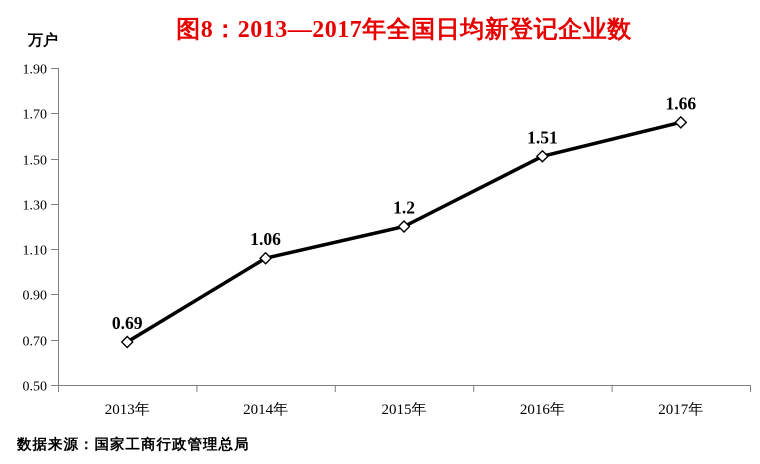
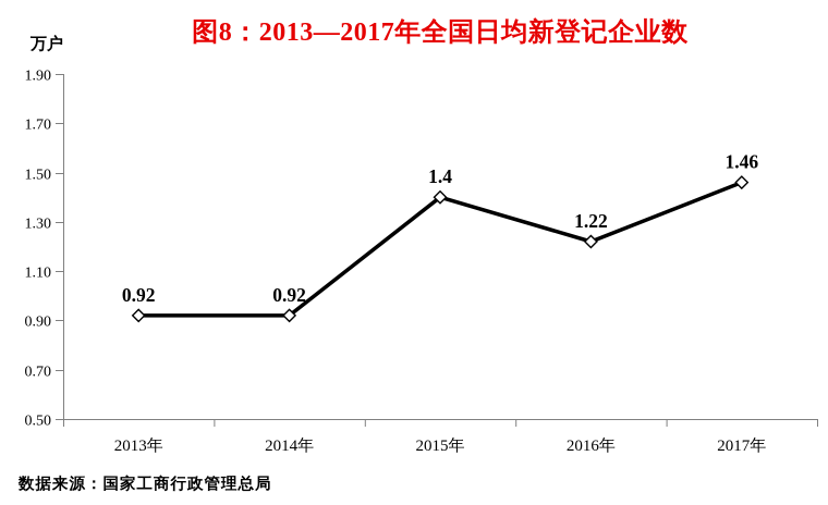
2013年: 0.69 -> 0.92
2014年: 1.06 -> 0.92
2015年: 1.2 -> 1.4
2016年: 1.51 -> 1.22
2017年: 1.66 -> 1.46
